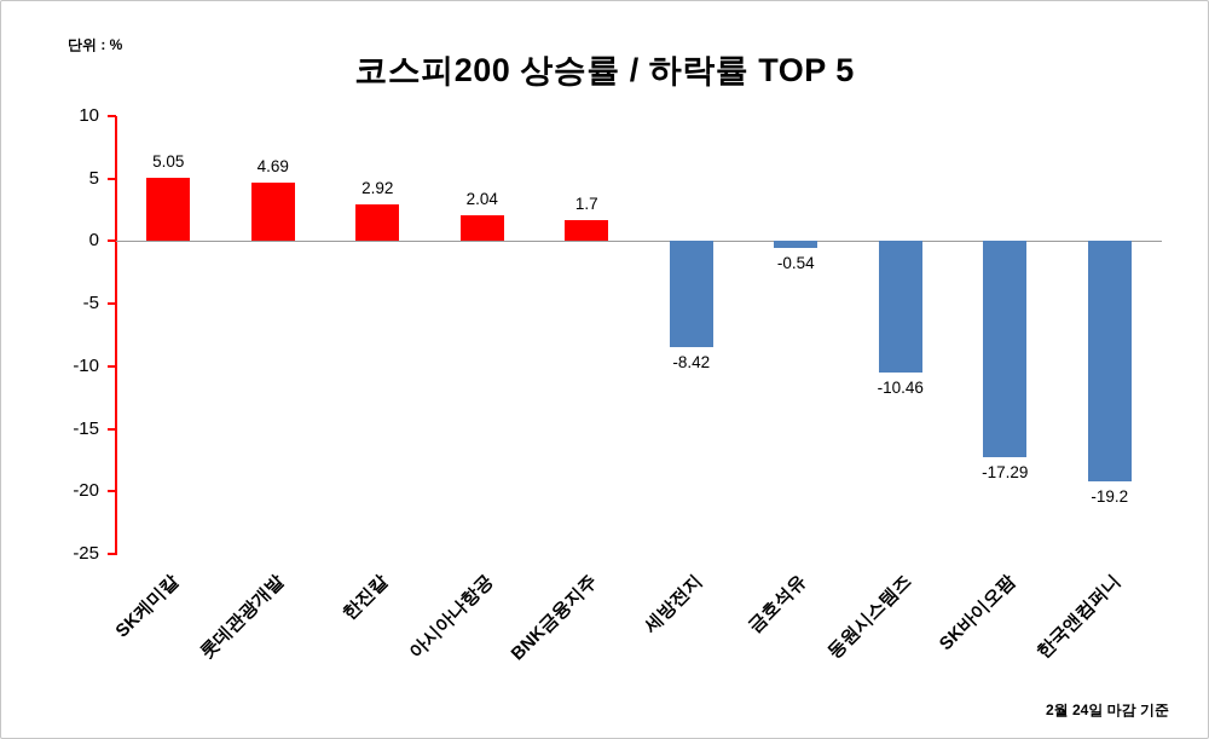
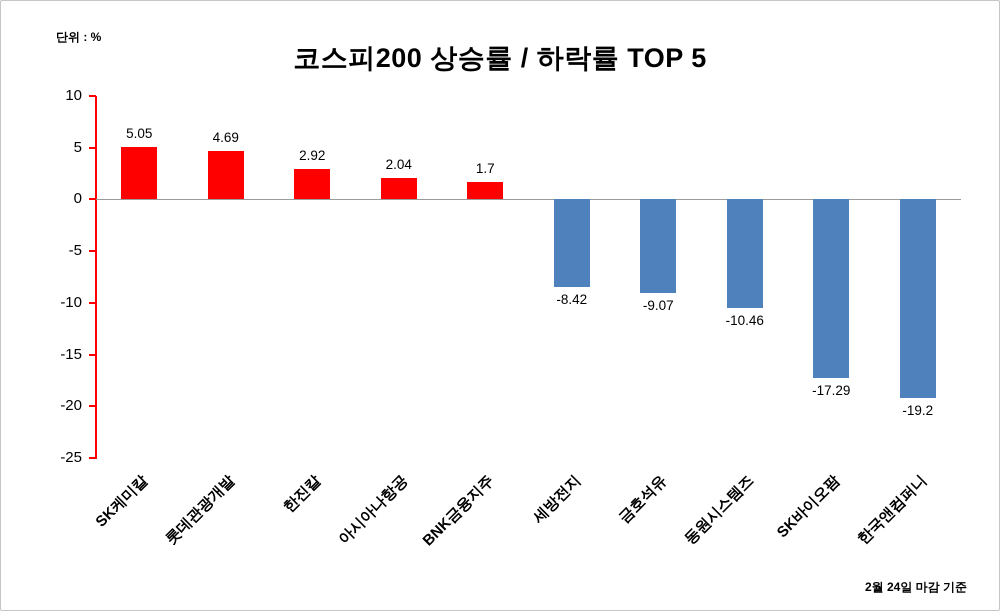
금호석유: -0.54 -> -9.07
